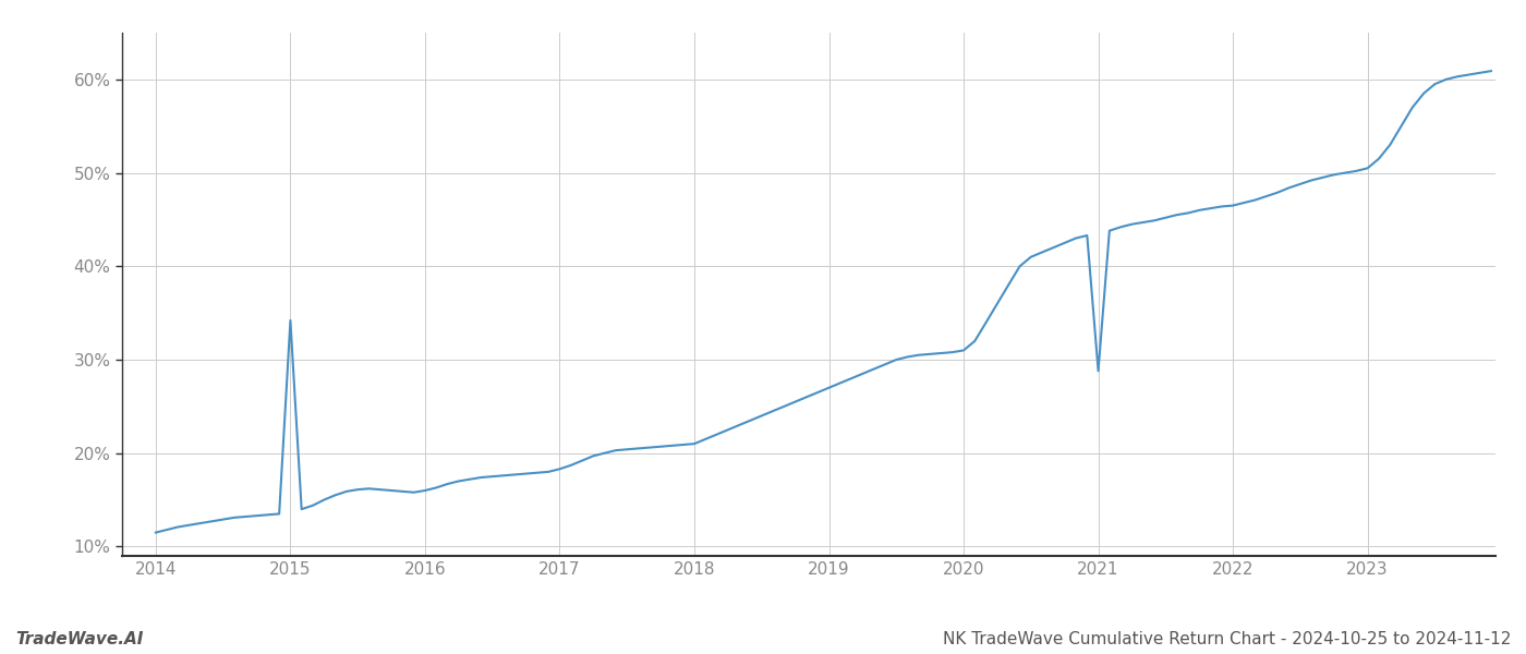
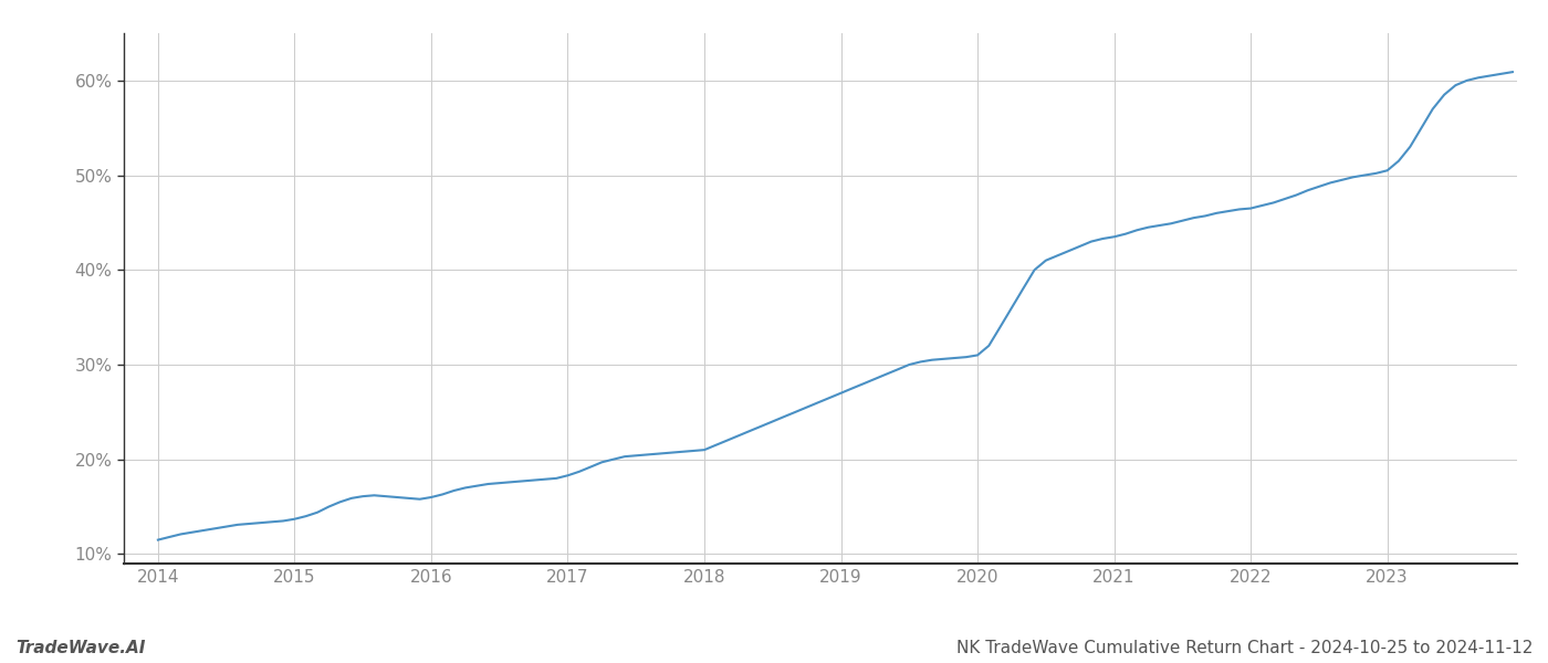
2015: 34.2% -> 13.7%
2021: 28.8% -> 43.5%
